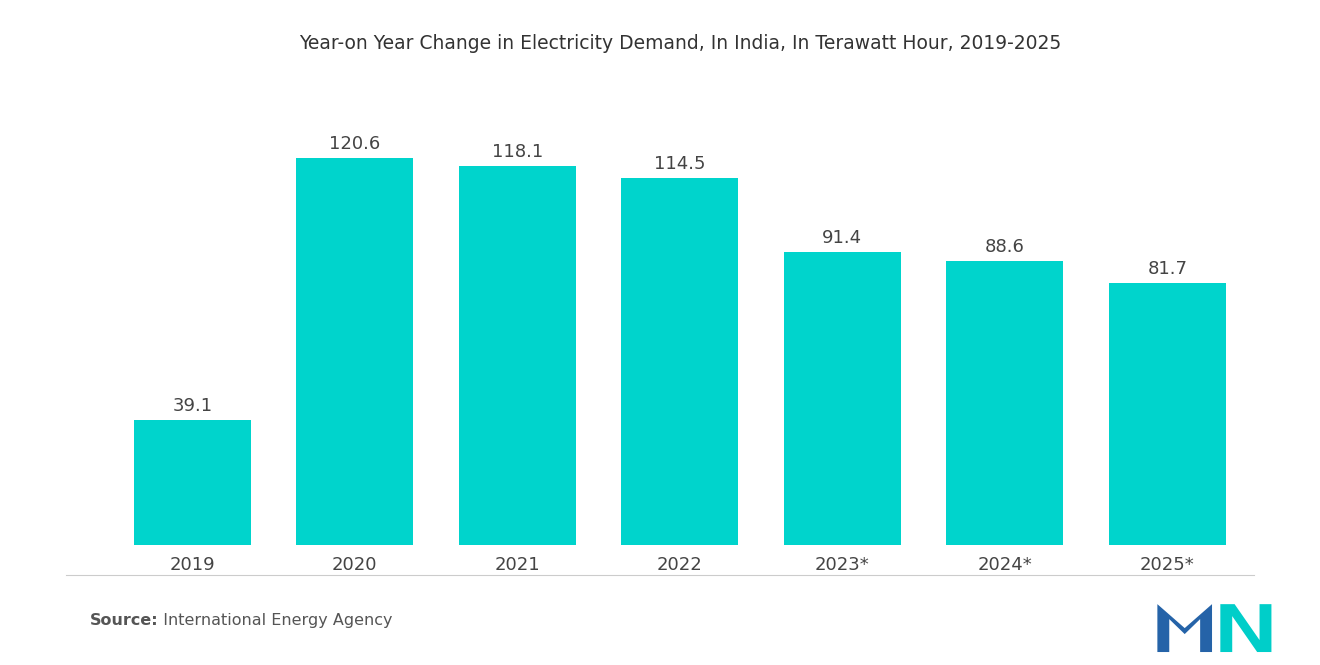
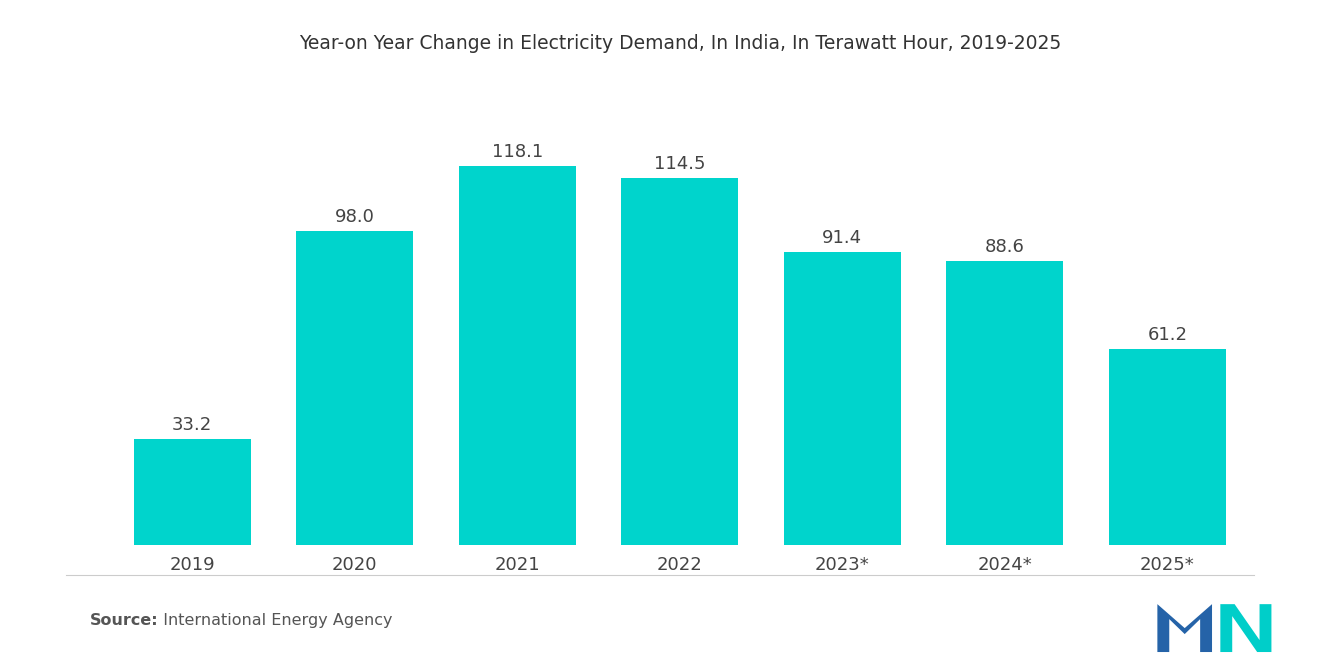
2019: 39.1 -> 33.2
2020: 120.6 -> 98.0
2025*: 81.7 -> 61.2
